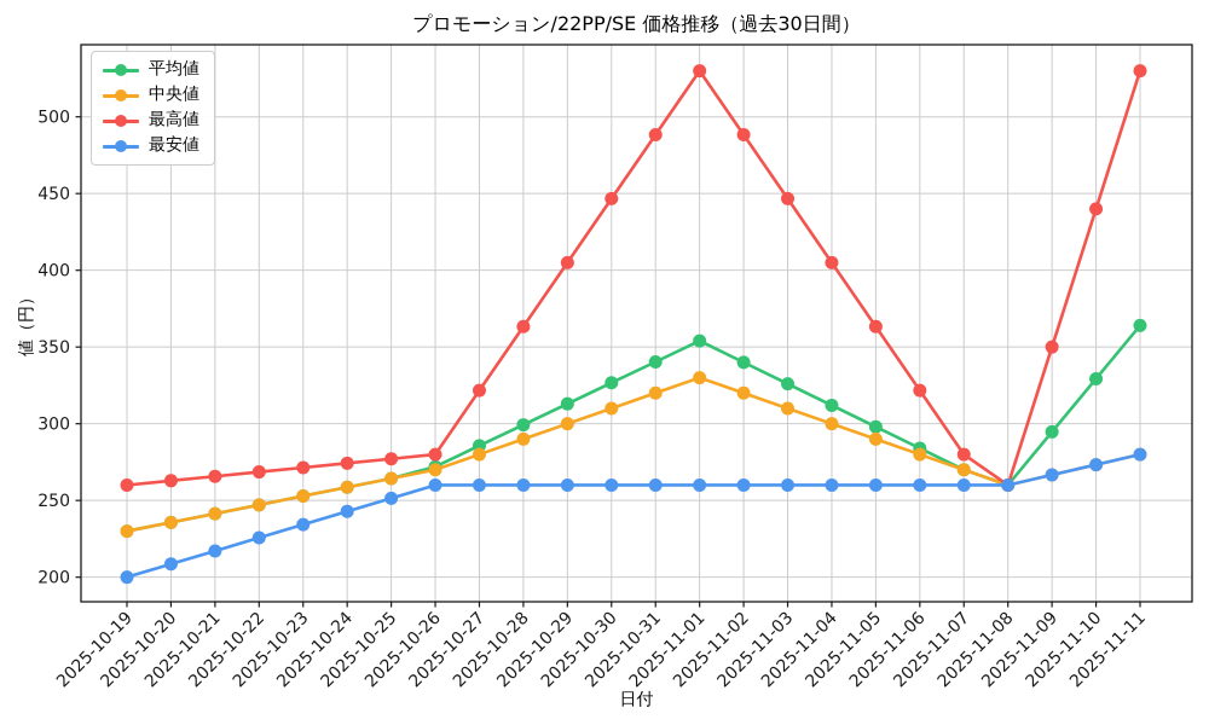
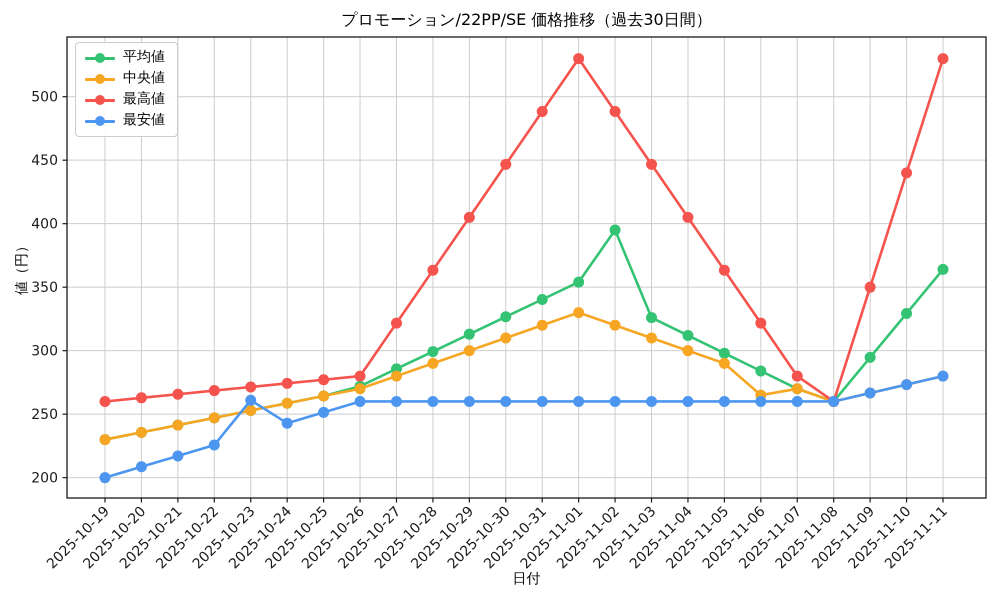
最安値/2025-10-23: 234 -> 261
平均値/2025-11-02: 340 -> 395
中央値/2025-11-06: 280 -> 265
